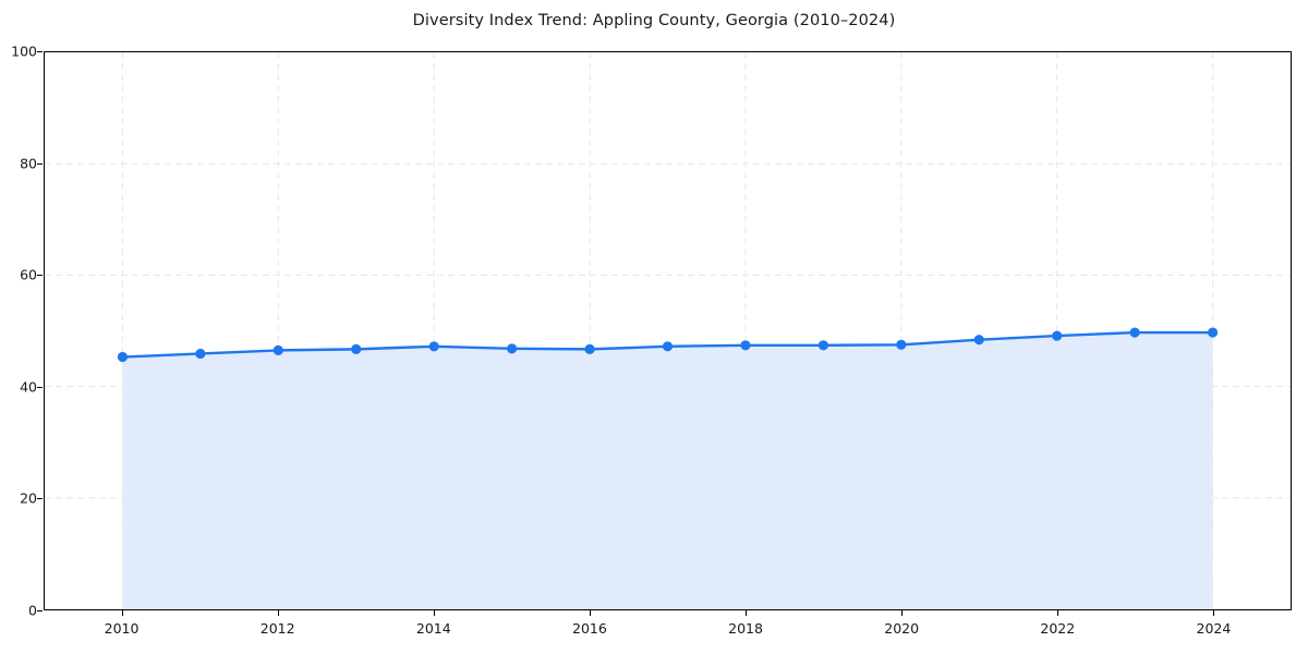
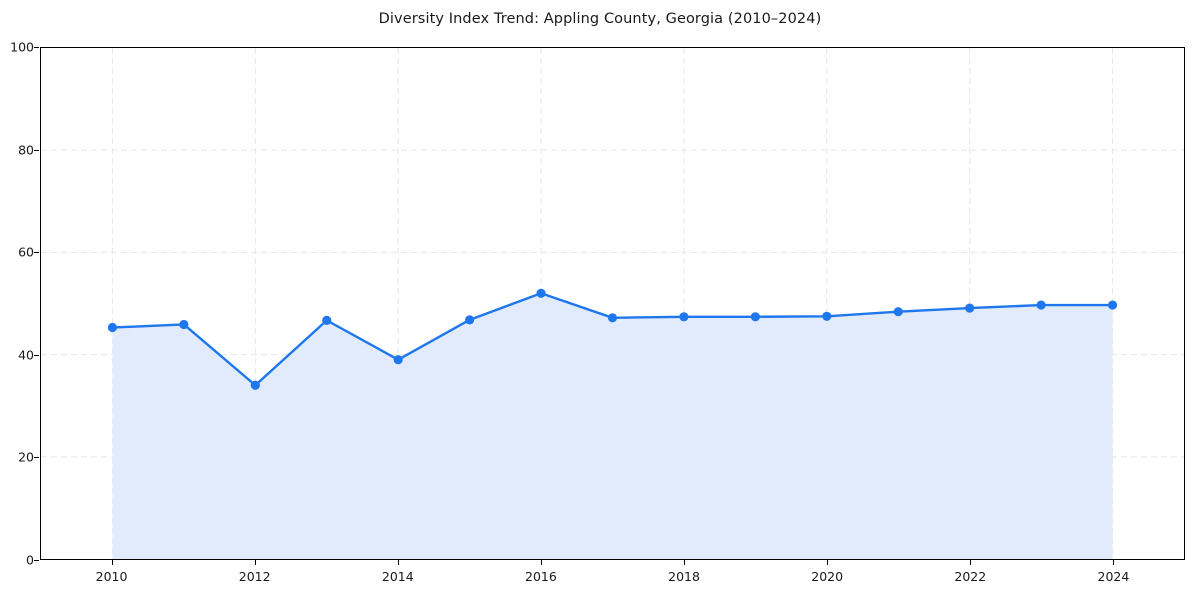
2012: 46 -> 34
2014: 47 -> 39
2016: 47 -> 52
